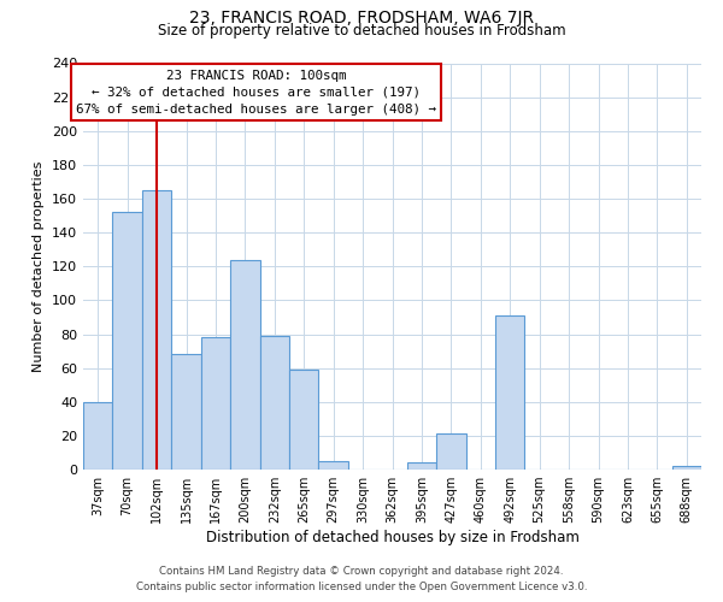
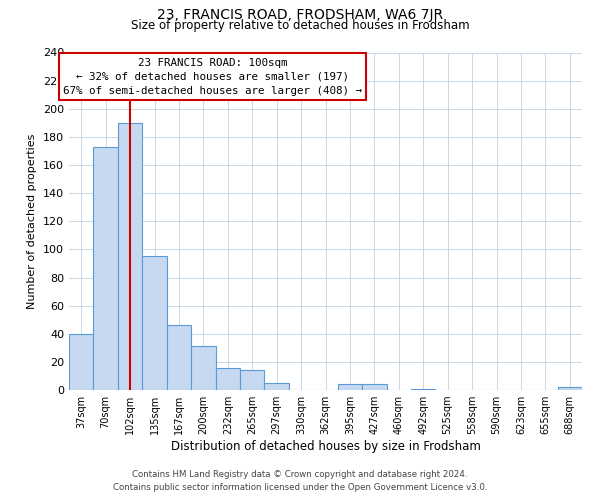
70sqm: 152 -> 173
102sqm: 165 -> 190
135sqm: 68 -> 95
167sqm: 78 -> 46
200sqm: 124 -> 31
232sqm: 79 -> 16
265sqm: 59 -> 14
427sqm: 21 -> 4
492sqm: 91 -> 1
